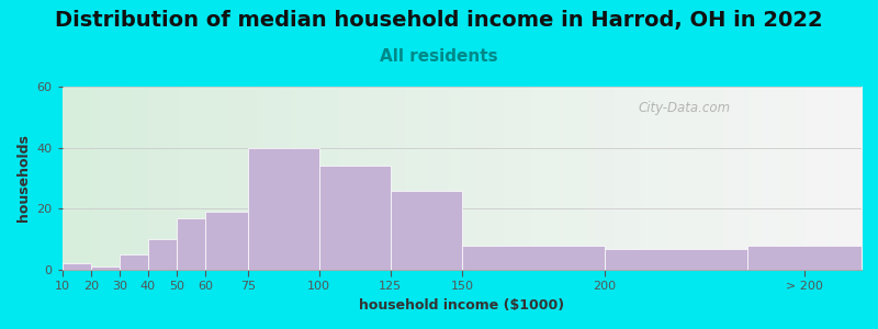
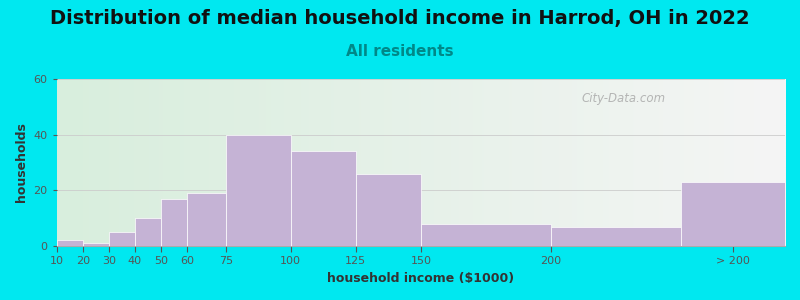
> 200: 8 -> 23
